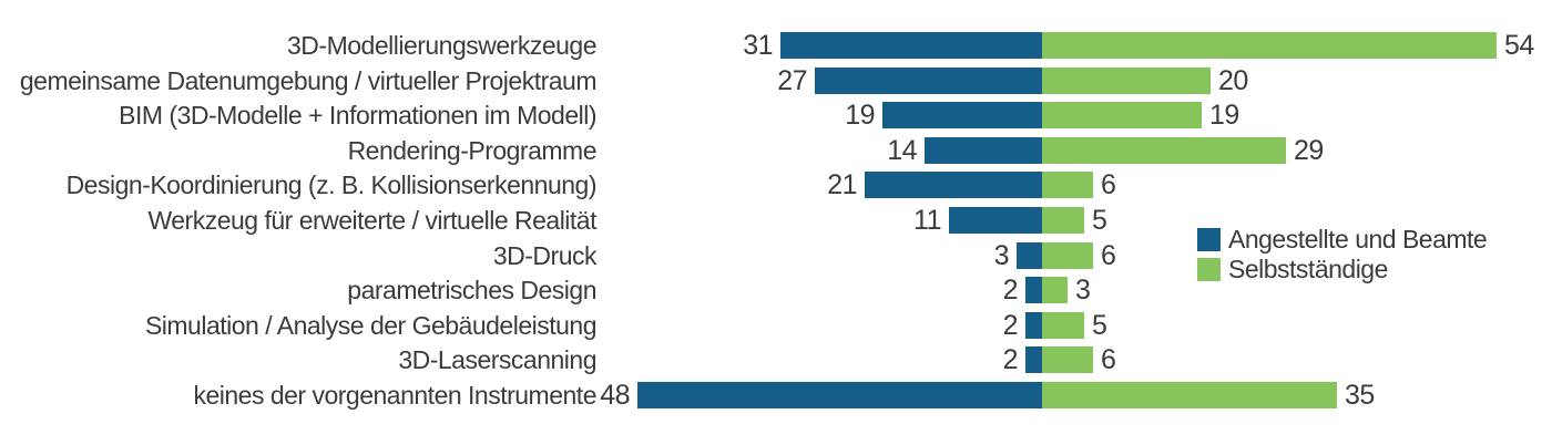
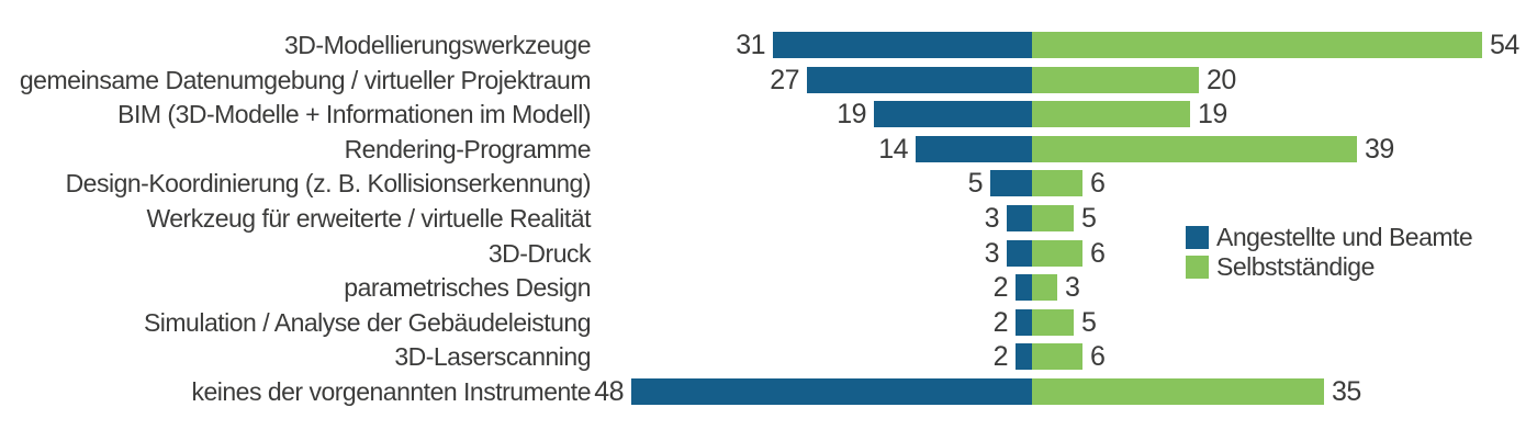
Selbstständige/Rendering-Programme: 29 -> 39
Angestellte und Beamte/Design-Koordinierung (z. B. Kollisionserkennung): 21 -> 5
Angestellte und Beamte/Werkzeug für erweiterte / virtuelle Realität: 11 -> 3
